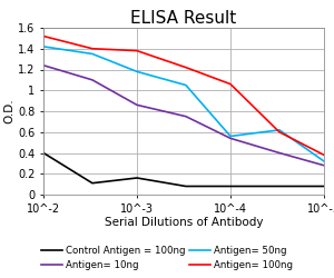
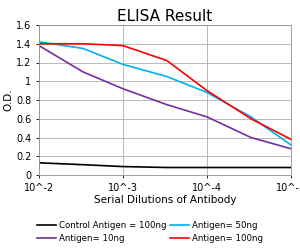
Control Antigen = 100ng/10^-2: 0.40 -> 0.13
Antigen= 10ng/10^-2: 1.24 -> 1.38
Antigen= 100ng/10^-2: 1.52 -> 1.40
Control Antigen = 100ng/10^-3: 0.16 -> 0.09
Antigen= 10ng/10^-3: 0.86 -> 0.92
Antigen= 10ng/10^-4: 0.54 -> 0.62
Antigen= 50ng/10^-4: 0.56 -> 0.88
Antigen= 100ng/10^-4: 1.06 -> 0.90
